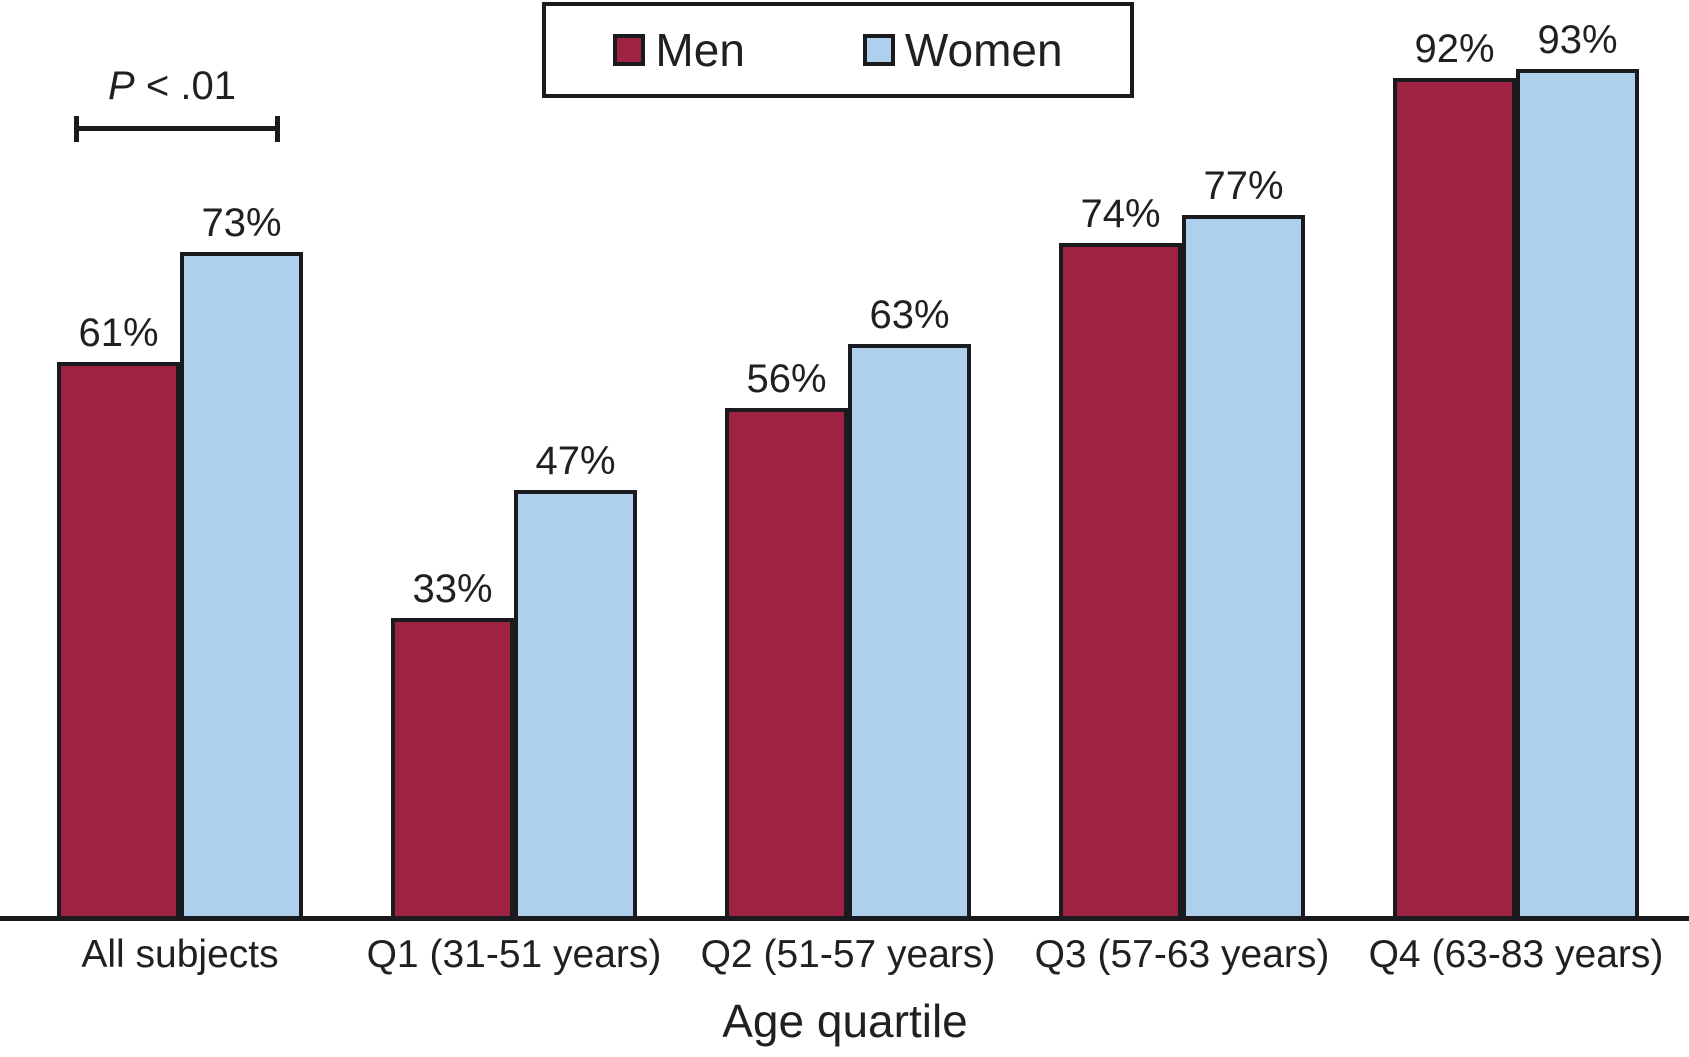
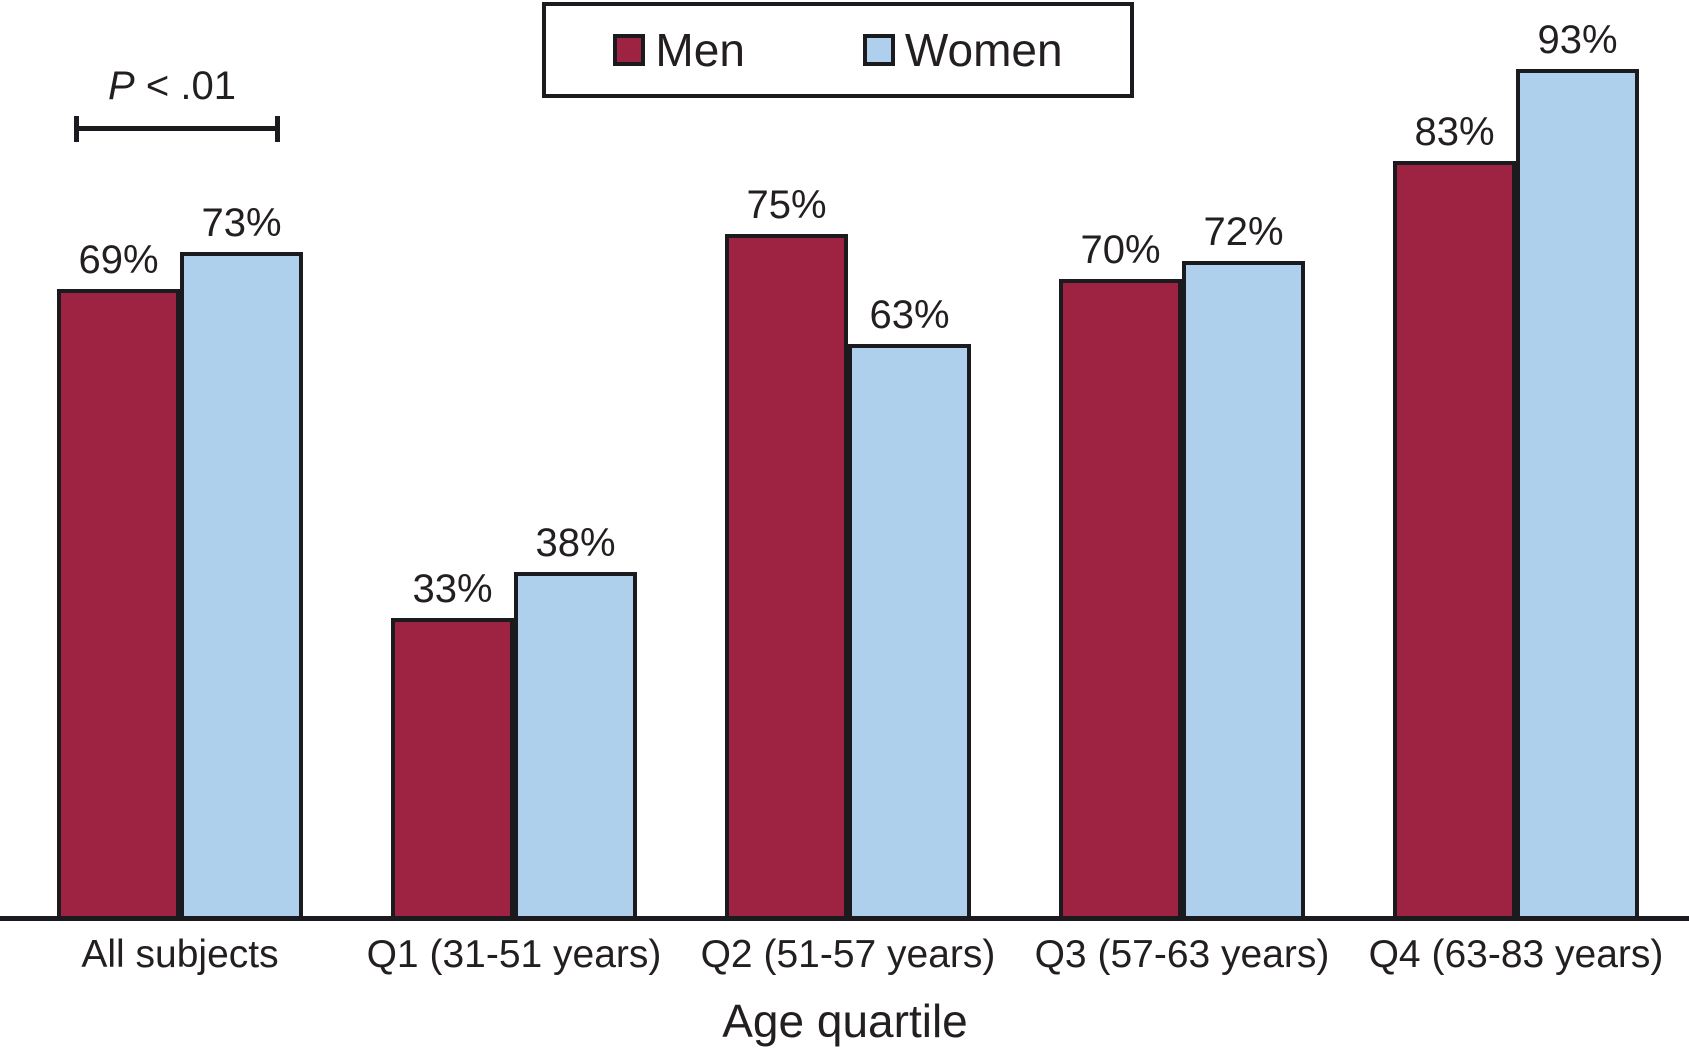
Men/All subjects: 61% -> 69%
Women/Q1 (31-51 years): 47% -> 38%
Men/Q2 (51-57 years): 56% -> 75%
Men/Q3 (57-63 years): 74% -> 70%
Women/Q3 (57-63 years): 77% -> 72%
Men/Q4 (63-83 years): 92% -> 83%
